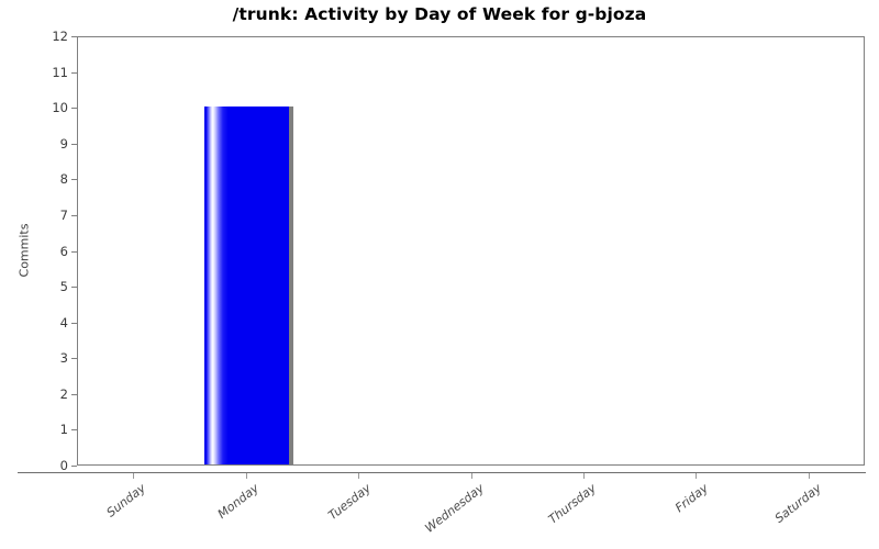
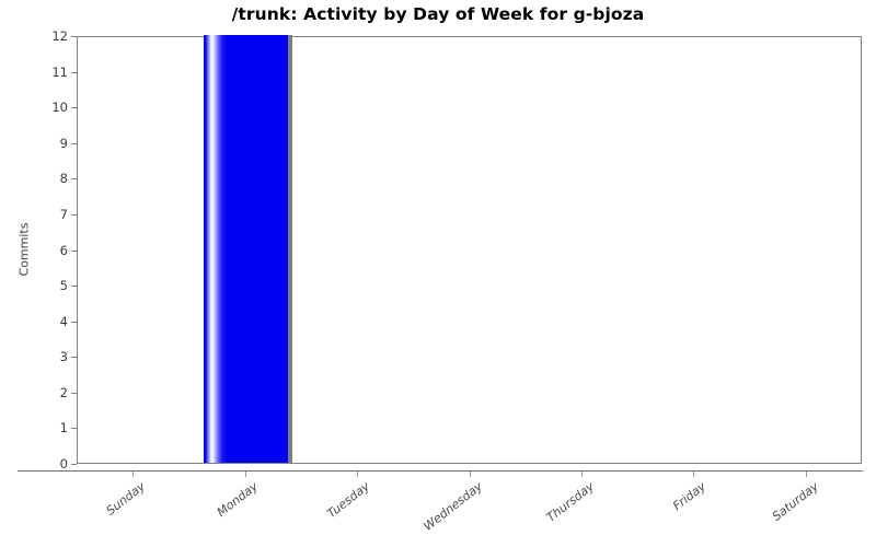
Monday: 10 -> 12
